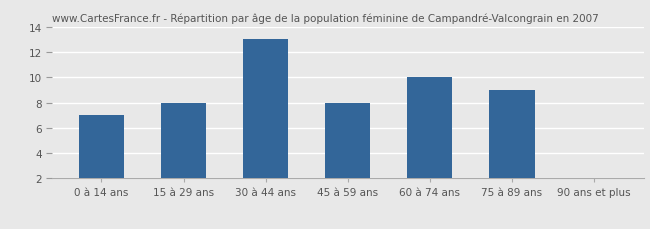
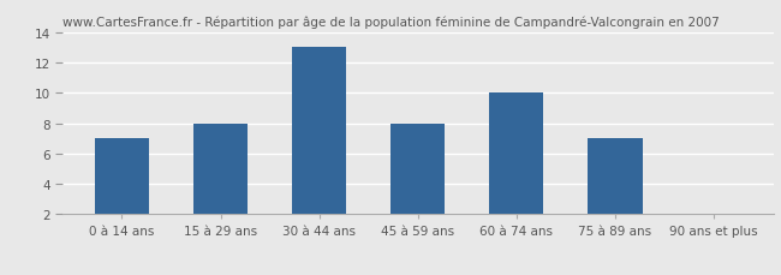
75 à 89 ans: 9 -> 7
